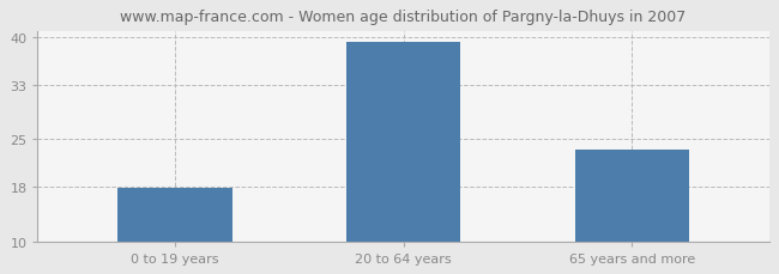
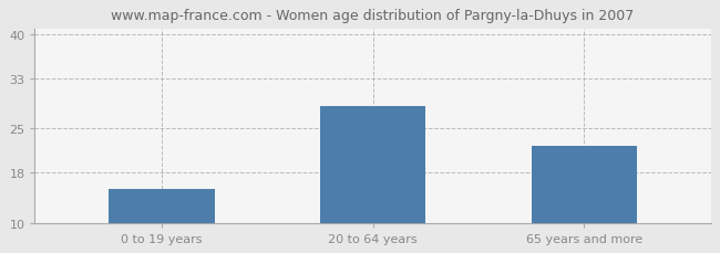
0 to 19 years: 17.9 -> 15.4
20 to 64 years: 39.3 -> 28.6
65 years and more: 23.5 -> 22.2
